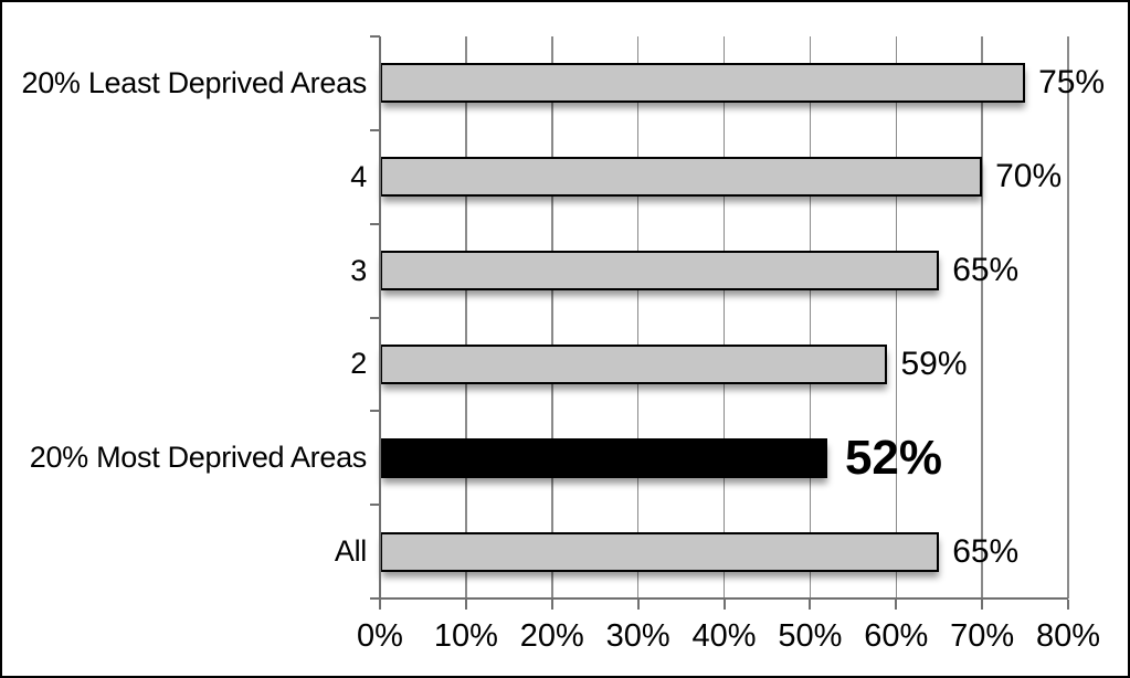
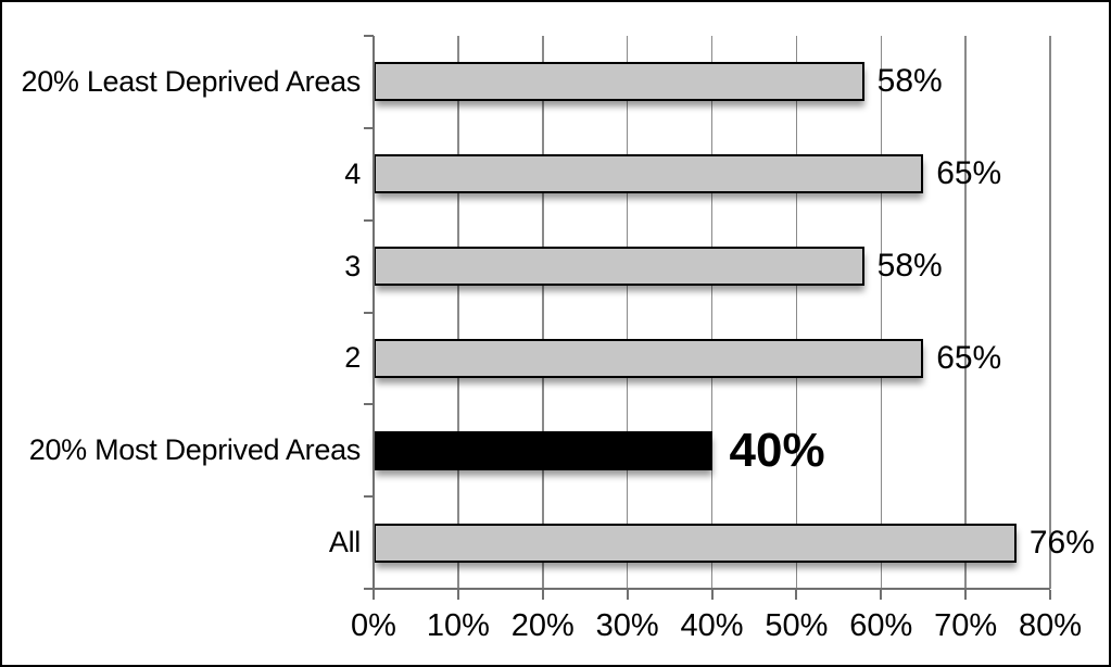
20% Least Deprived Areas: 75% -> 58%
4: 70% -> 65%
3: 65% -> 58%
2: 59% -> 65%
20% Most Deprived Areas: 52% -> 40%
All: 65% -> 76%
